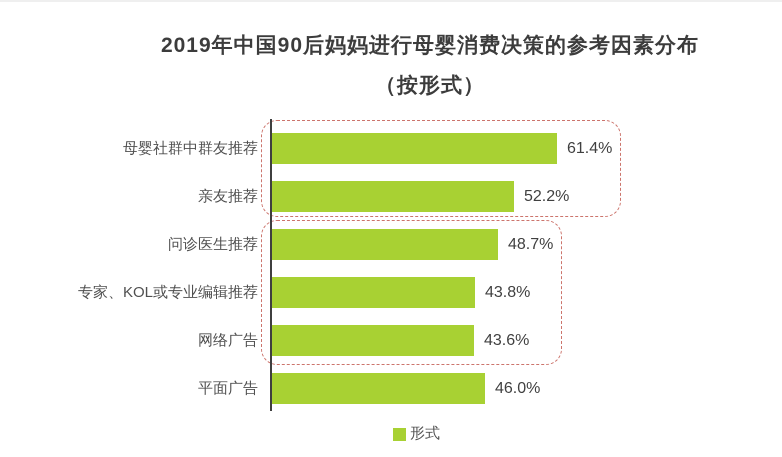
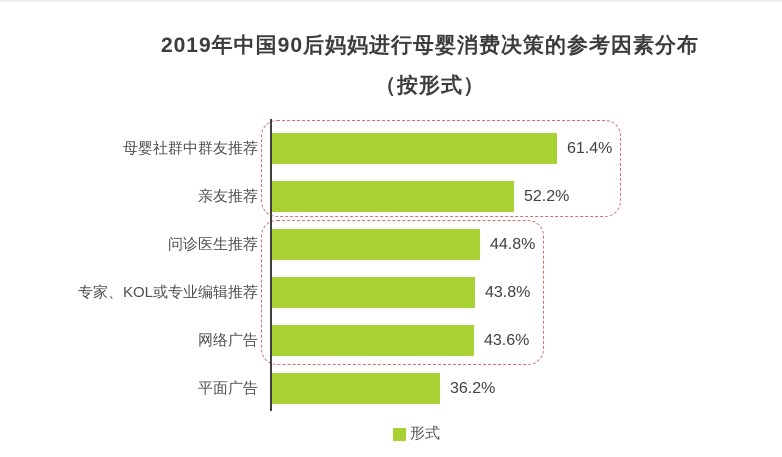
问诊医生推荐: 48.7% -> 44.8%
平面广告: 46.0% -> 36.2%
